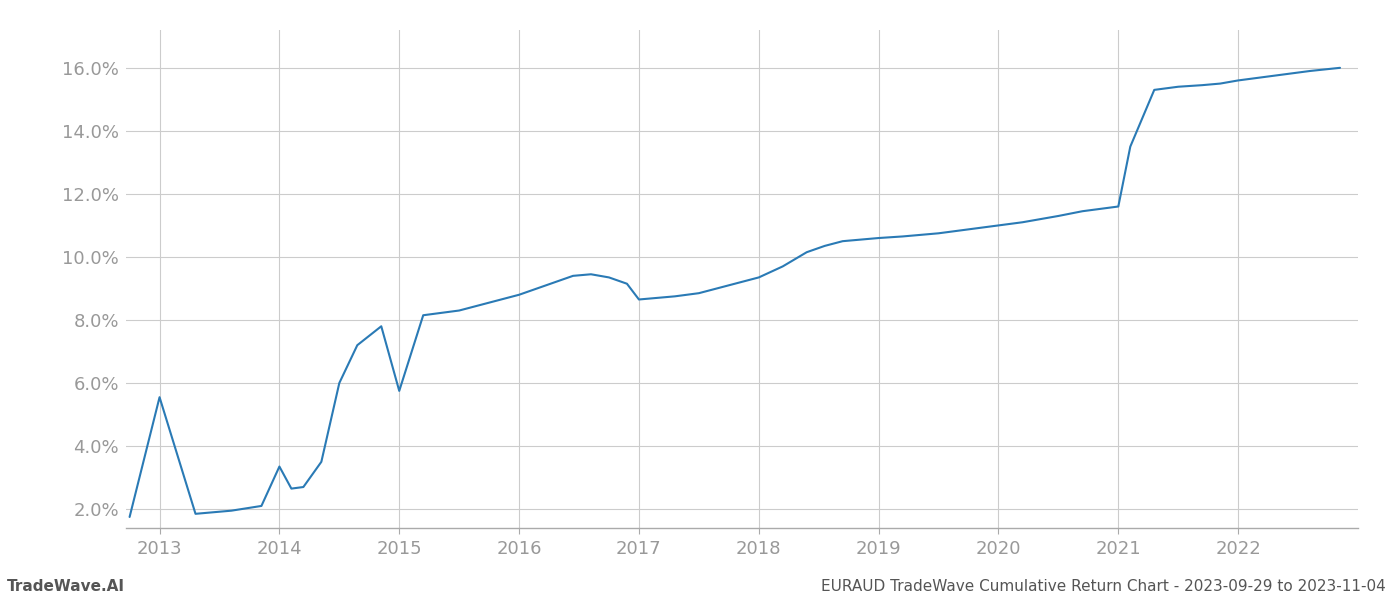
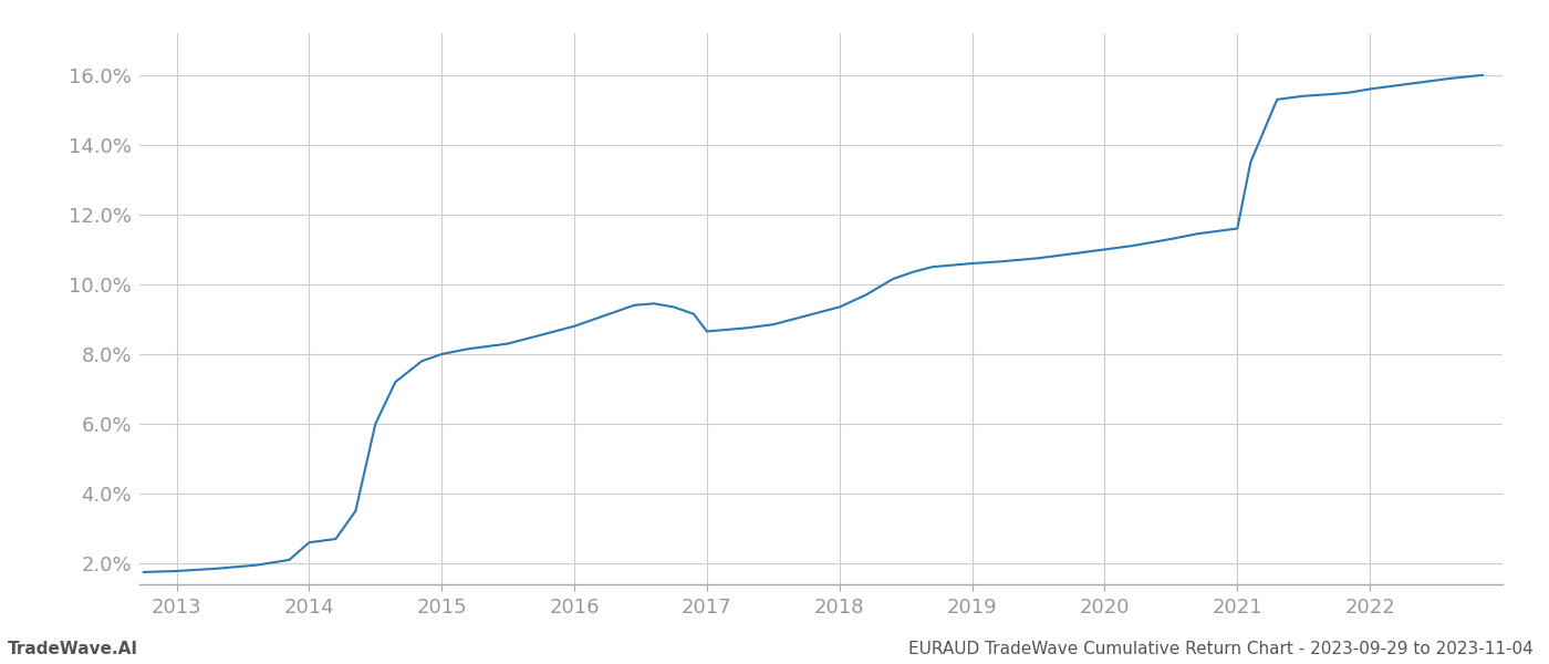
2013: 5.55% -> 1.78%
2014: 3.35% -> 2.60%
2015: 5.75% -> 8.00%
